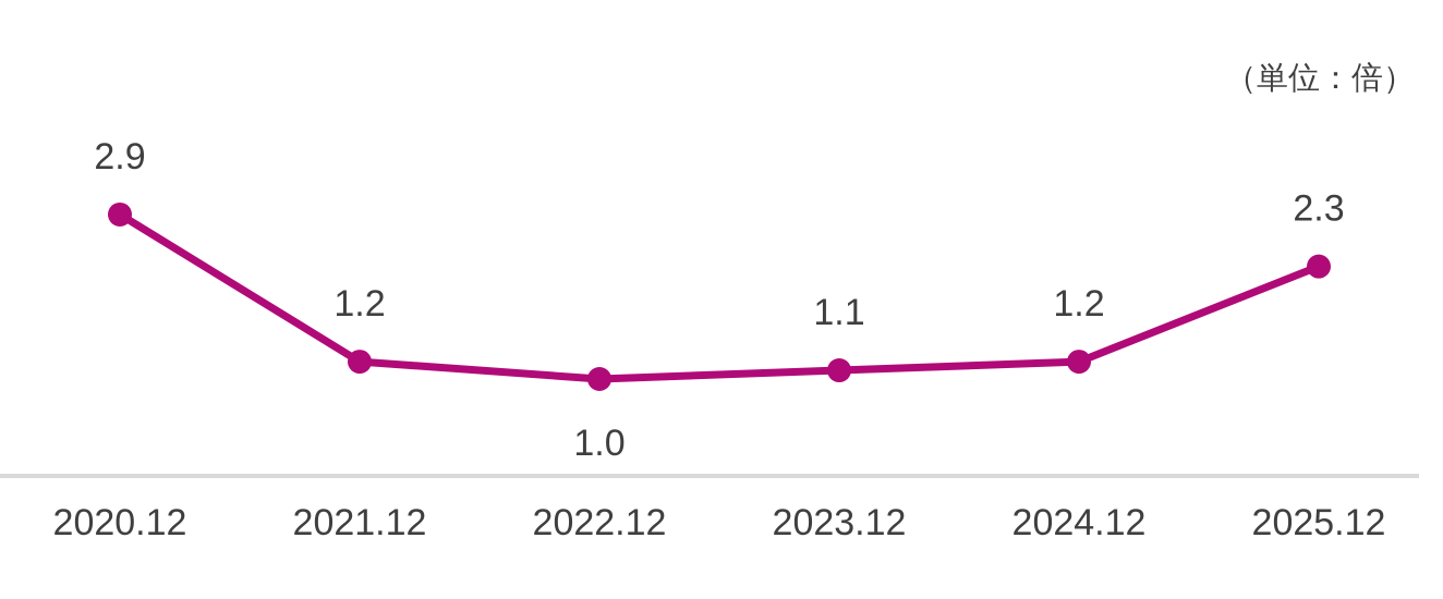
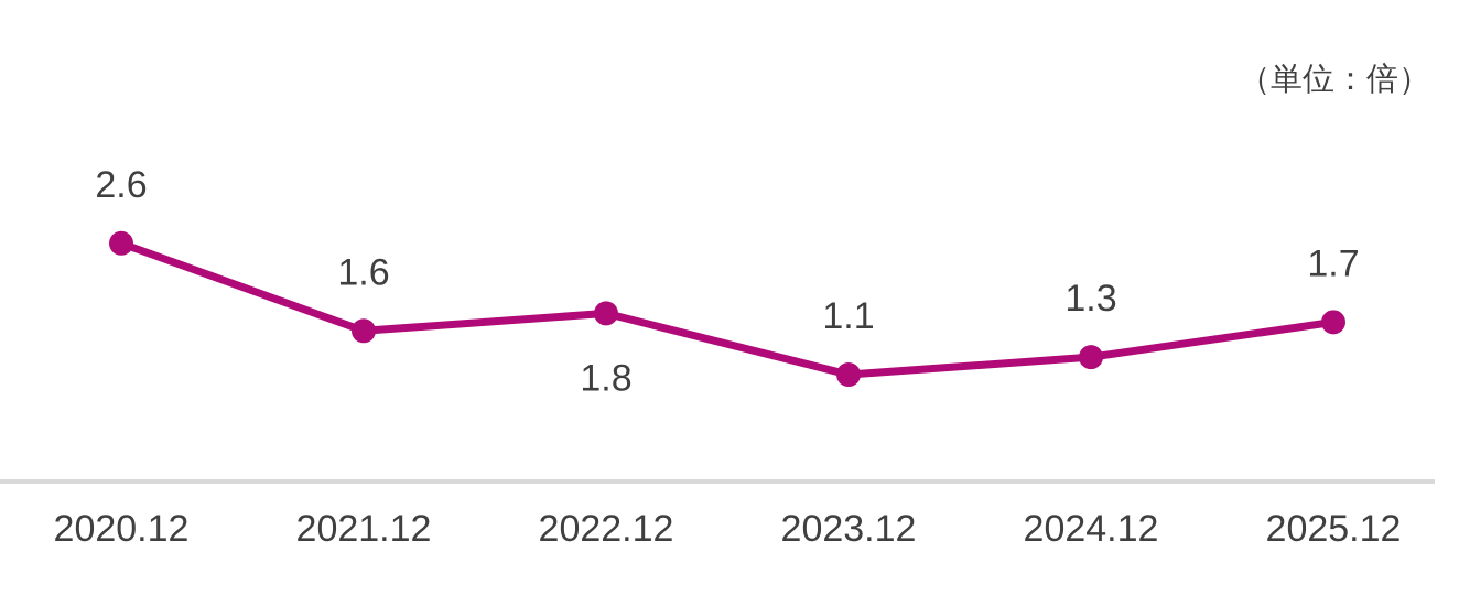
2020.12: 2.9 -> 2.6
2021.12: 1.2 -> 1.6
2022.12: 1.0 -> 1.8
2024.12: 1.2 -> 1.3
2025.12: 2.3 -> 1.7
